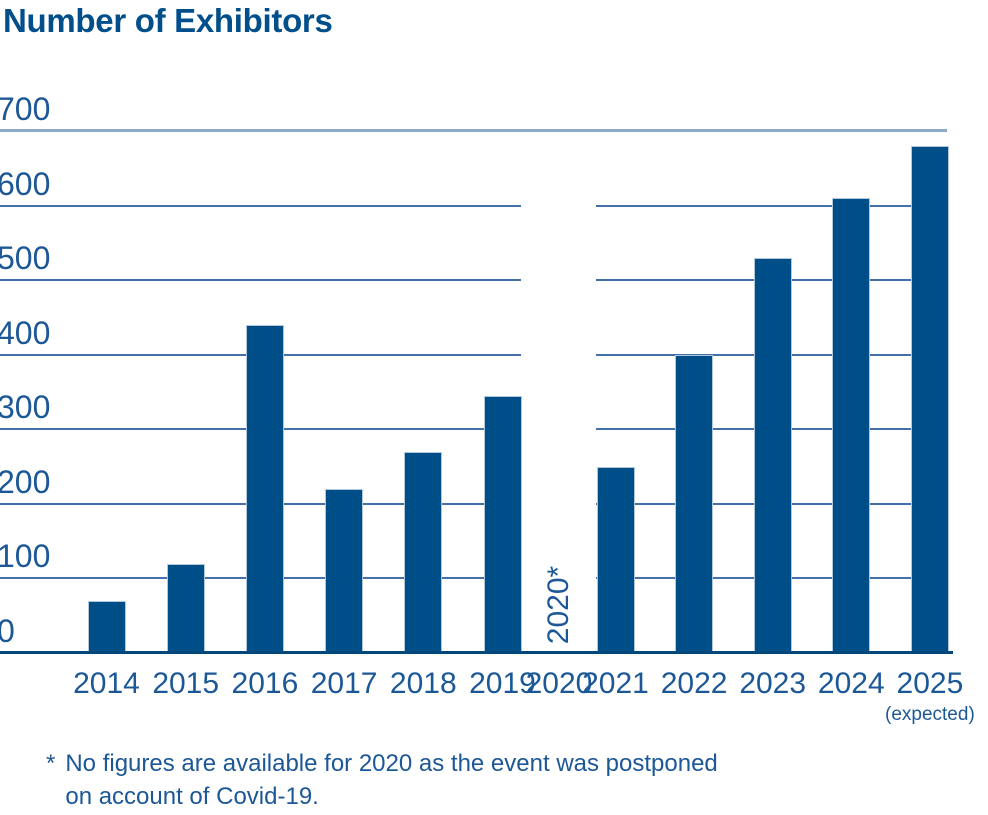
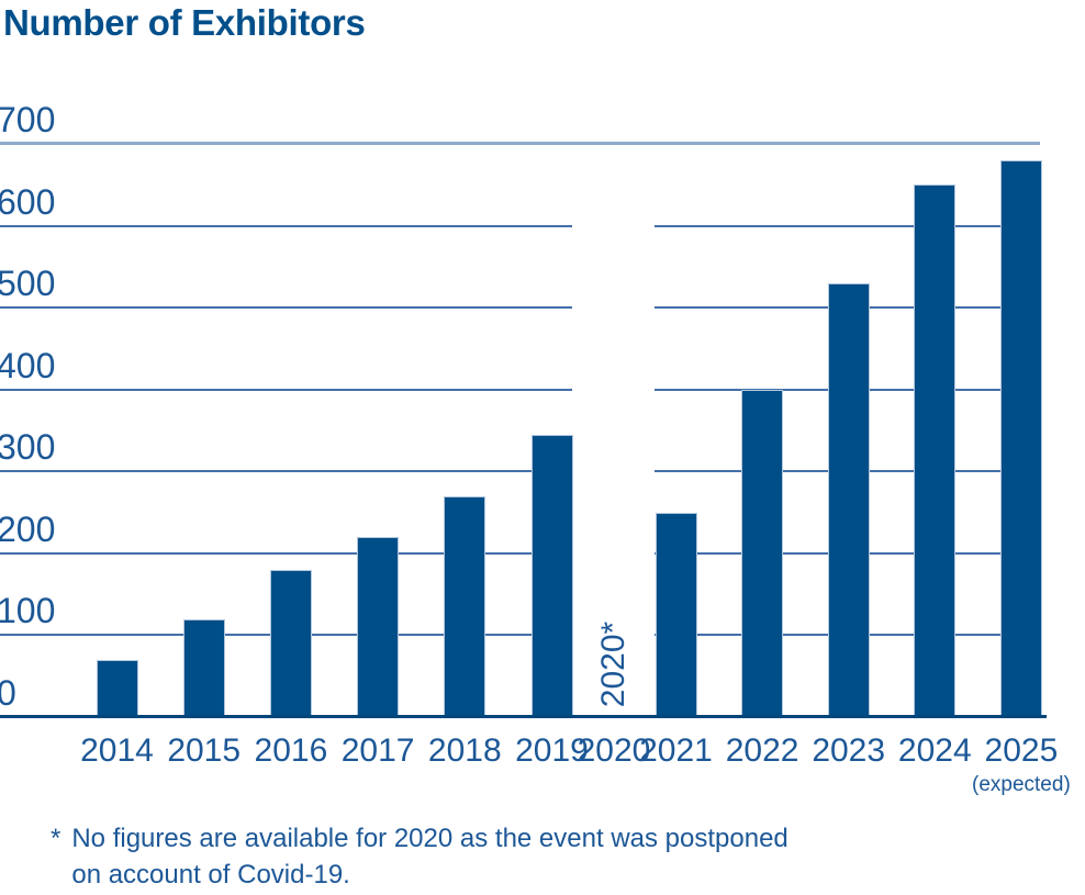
2016: 440 -> 180
2024: 610 -> 650
